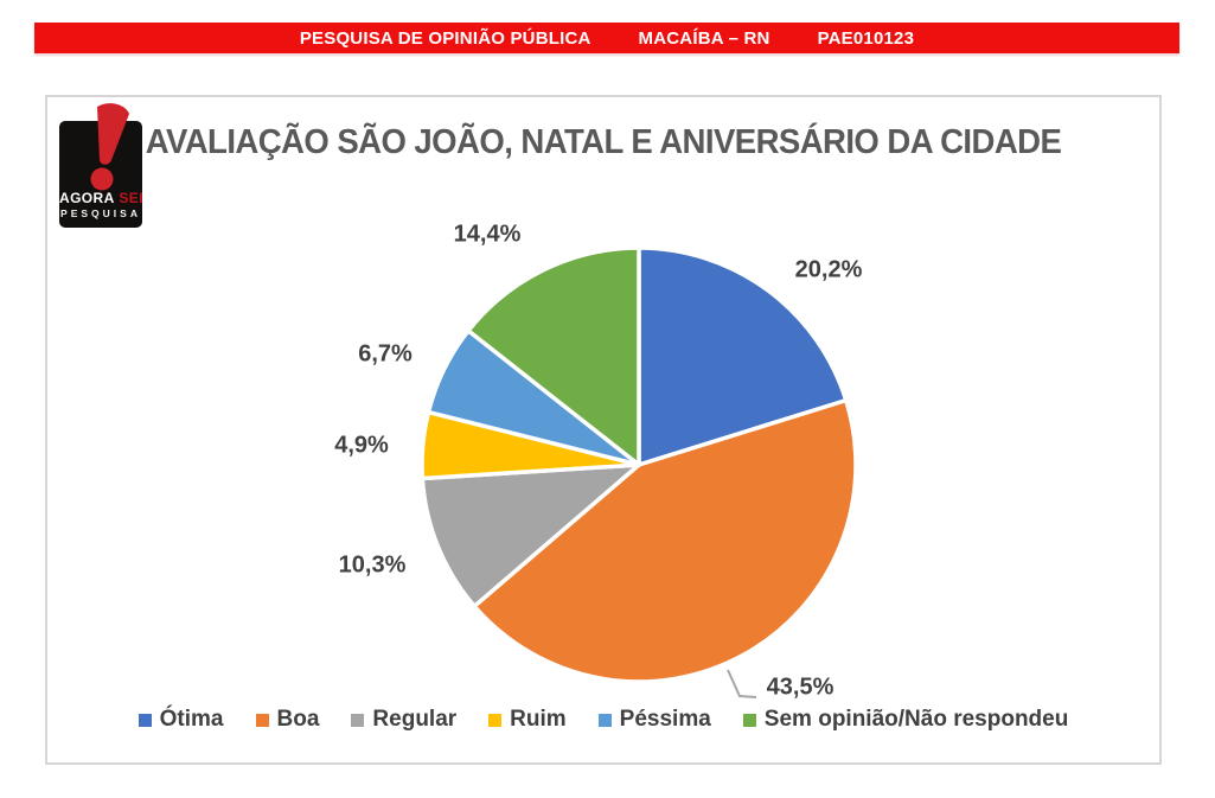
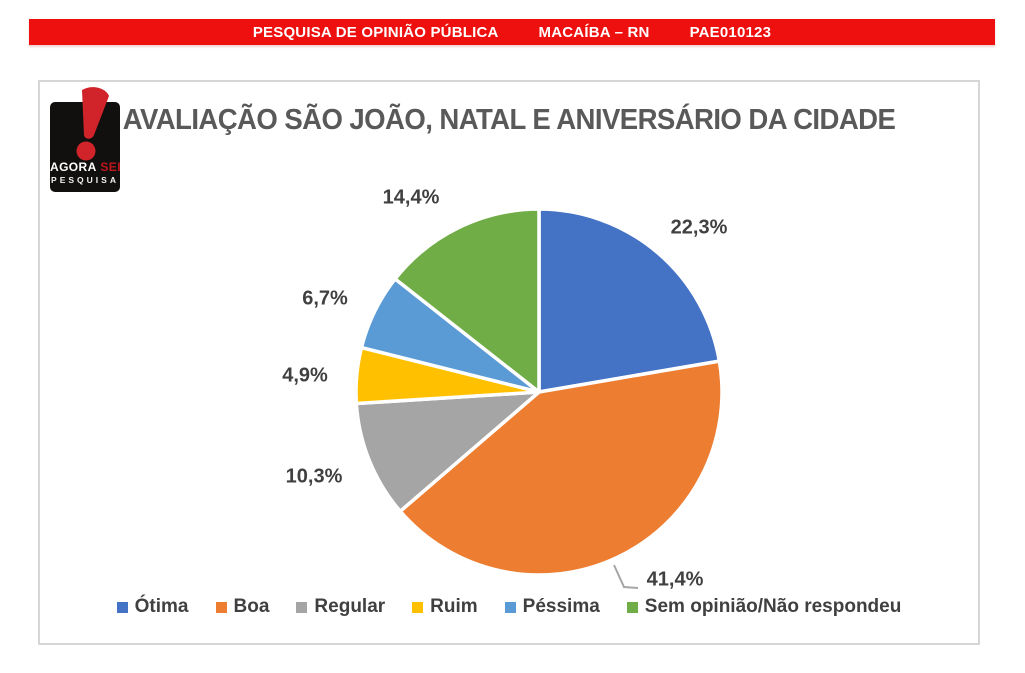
Ótima: 20,2% -> 22,3%
Boa: 43,5% -> 41,4%
